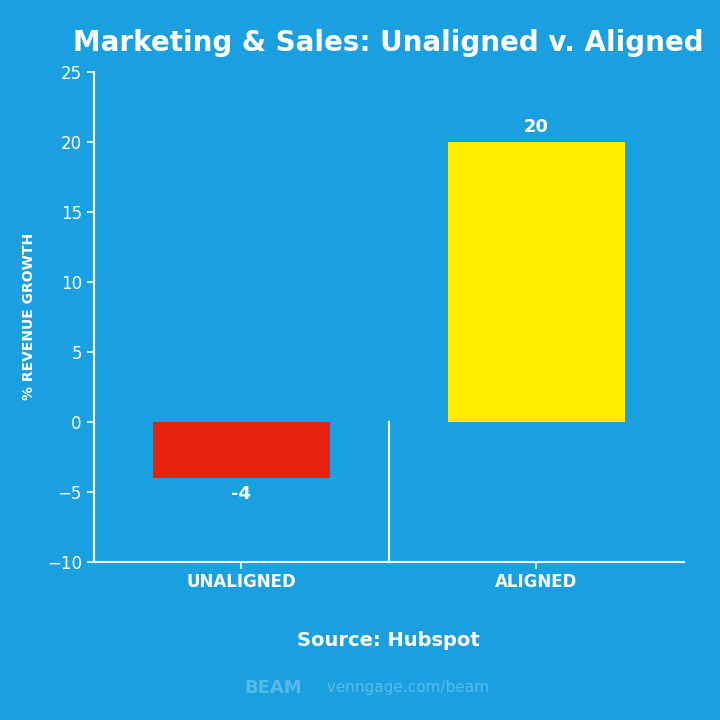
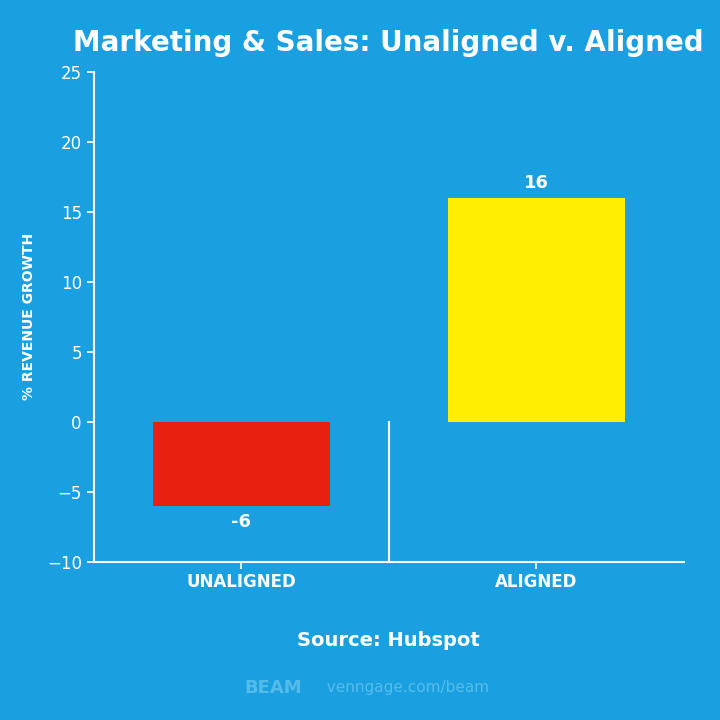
UNALIGNED: -4 -> -6
ALIGNED: 20 -> 16
